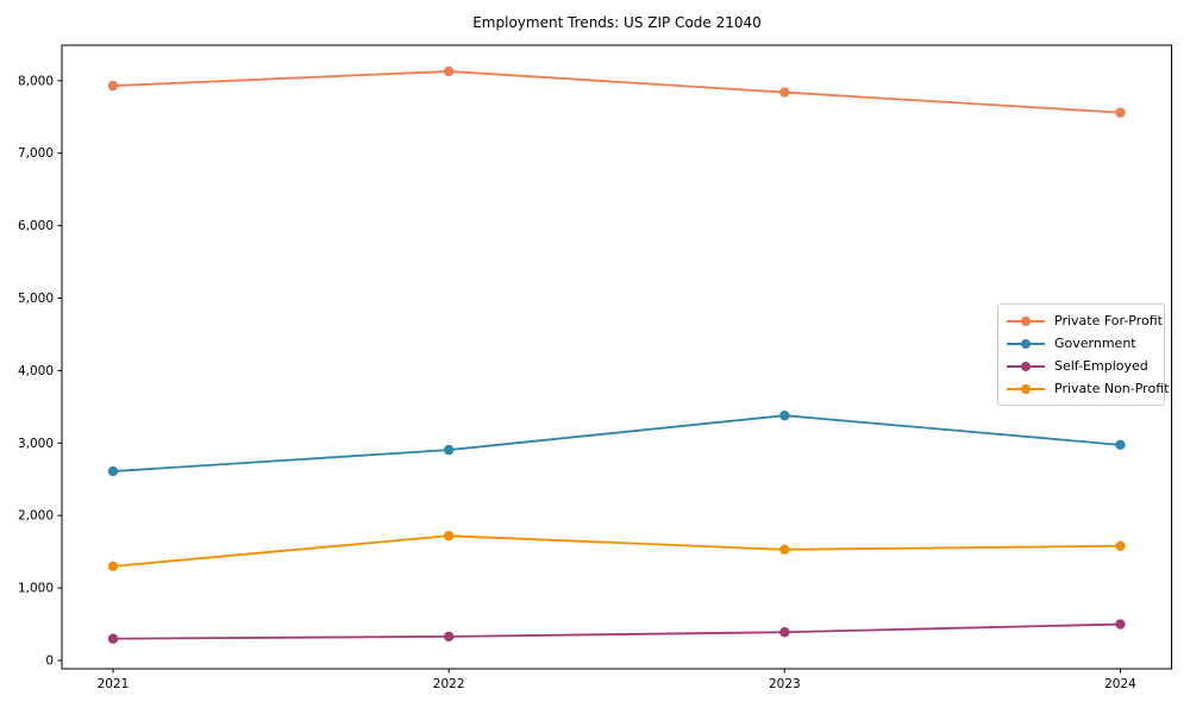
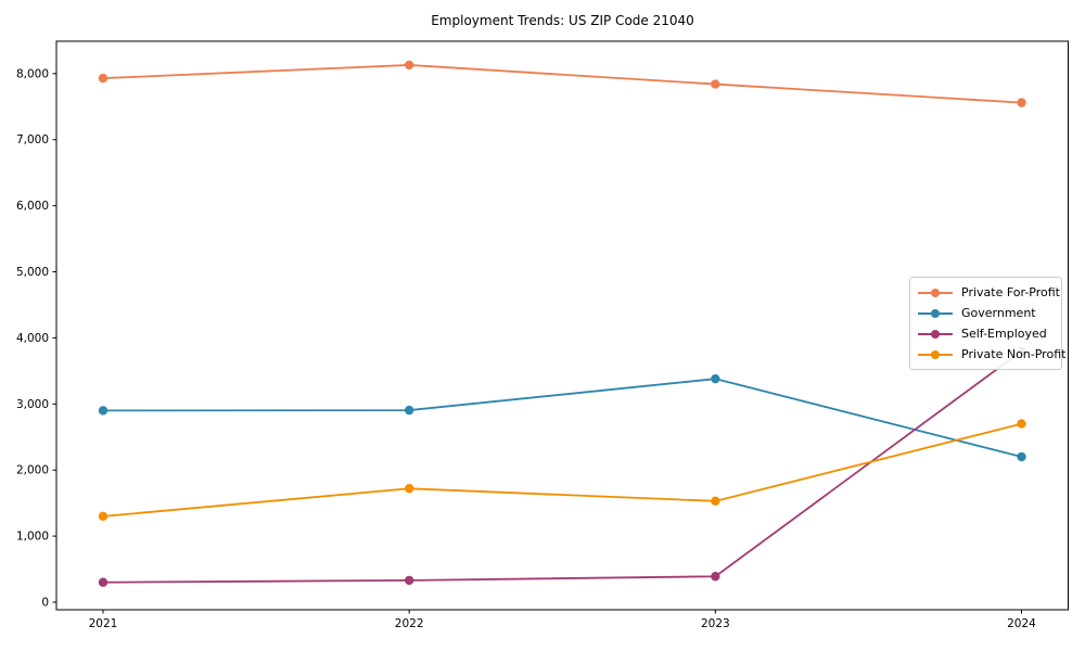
Government/2021: 2600 -> 2900
Government/2024: 3000 -> 2200
Self-Employed/2024: 500 -> 3800
Private Non-Profit/2024: 1600 -> 2700
